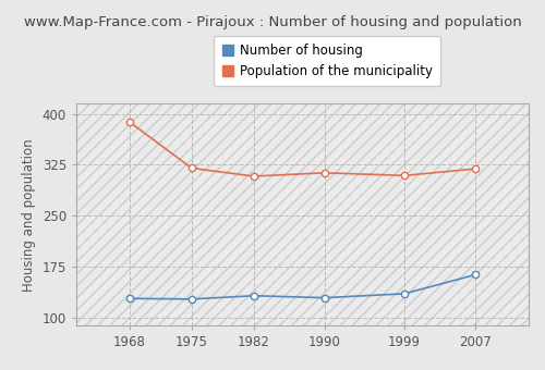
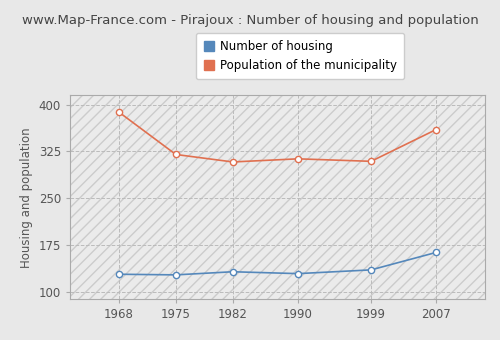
Population of the municipality/2007: 319 -> 360
